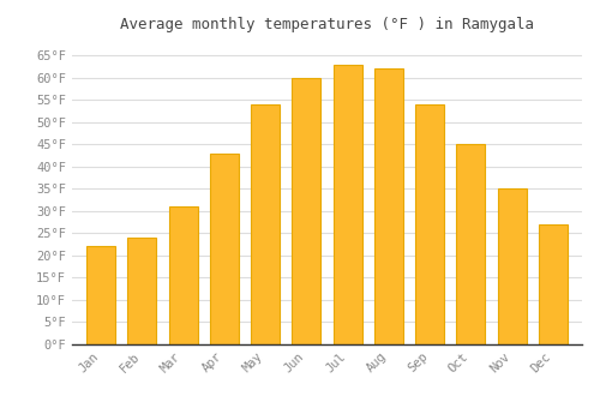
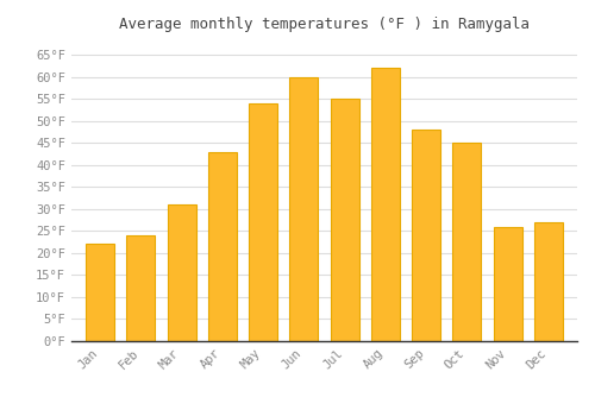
Jul: 63°F -> 55°F
Sep: 54°F -> 48°F
Nov: 35°F -> 26°F
